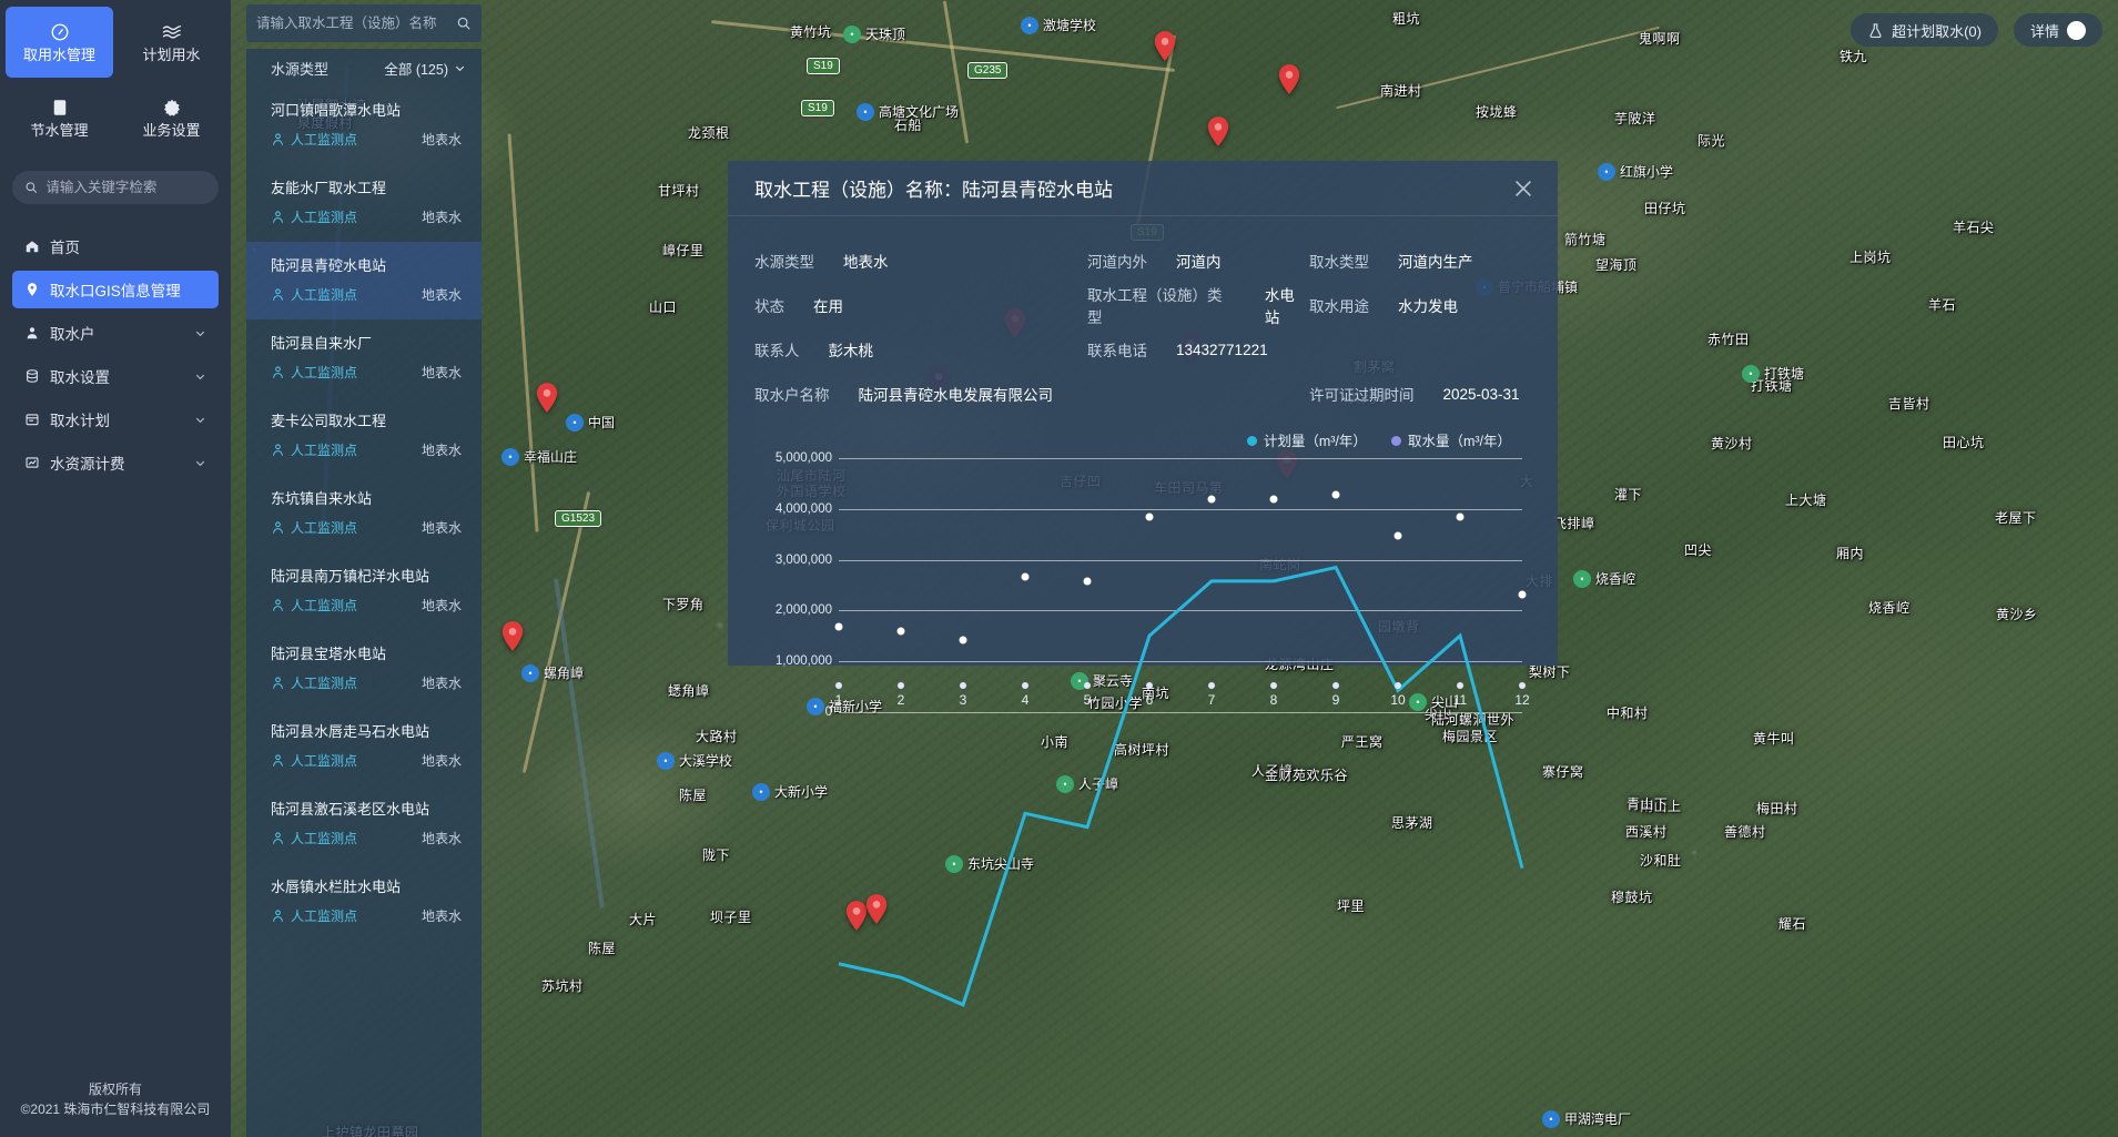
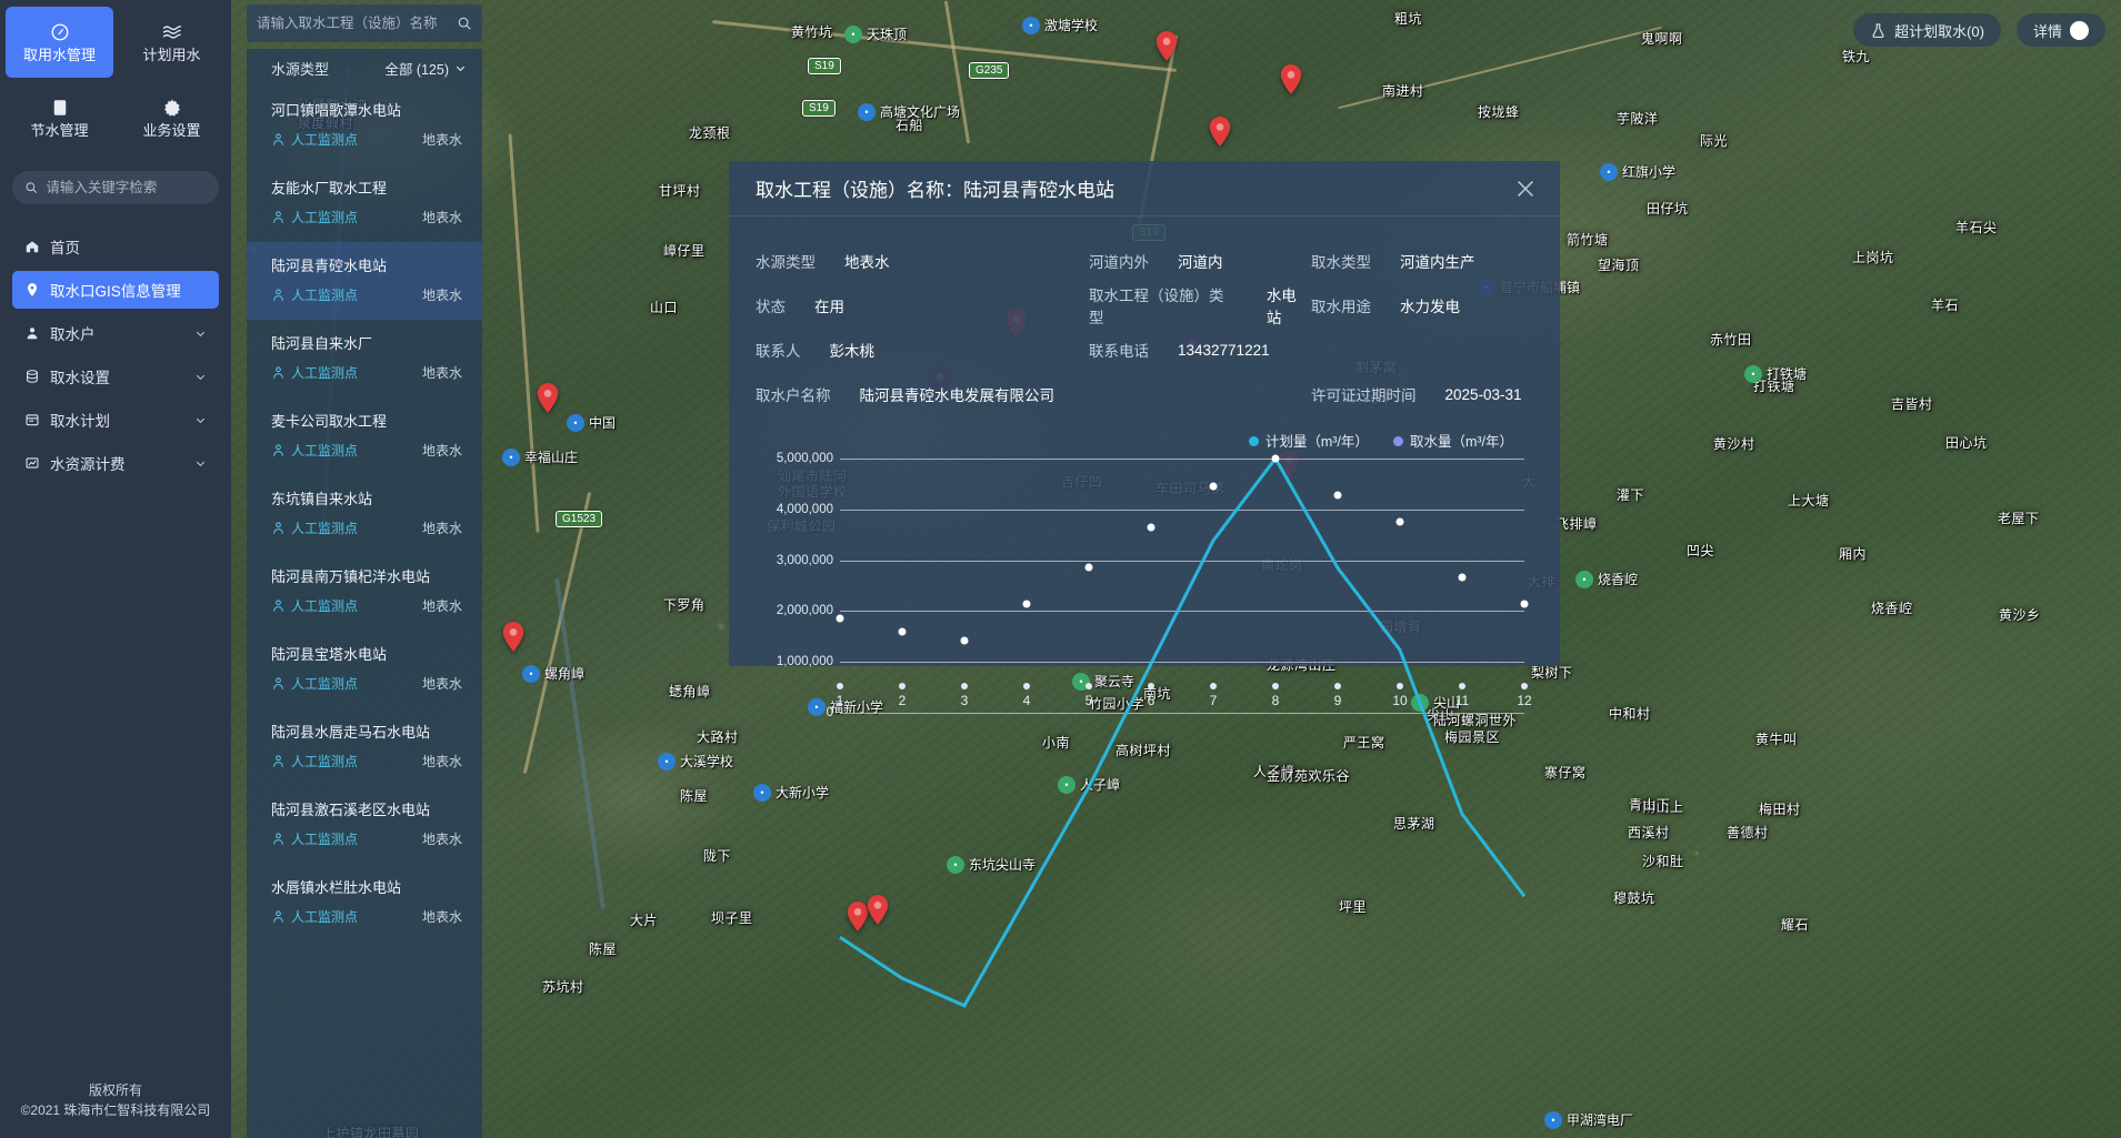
计划量（m³/年）/1: 1300000 -> 1500000
计划量（m³/年）/4: 2400000 -> 1800000
计划量（m³/年）/5: 2300000 -> 2600000
计划量（m³/年）/6: 3700000 -> 3500000
计划量（m³/年）/7: 4100000 -> 4400000
计划量（m³/年）/8: 4100000 -> 5000000
计划量（m³/年）/10: 3300000 -> 3600000
计划量（m³/年）/11: 3700000 -> 2400000
计划量（m³/年）/12: 2000000 -> 1800000
